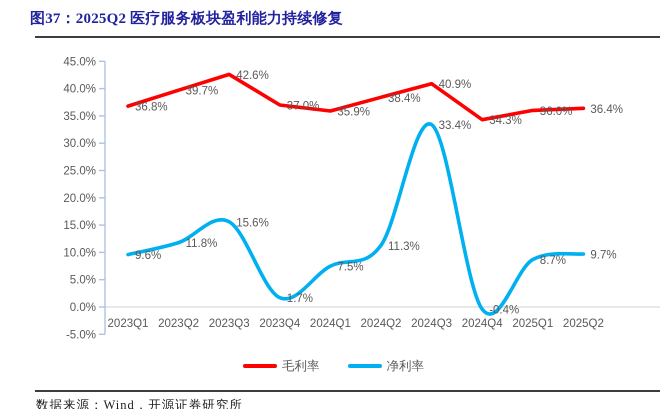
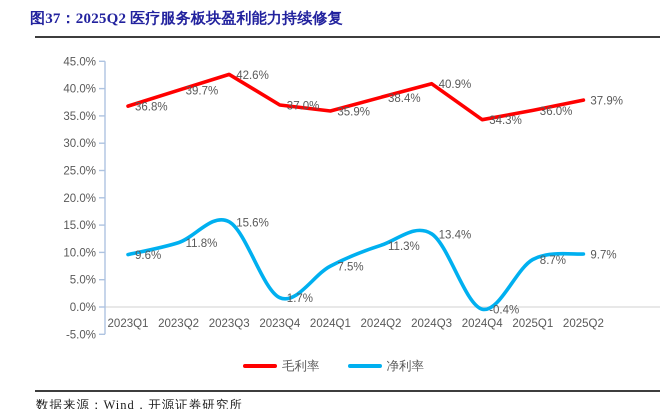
净利率/2024Q3: 33.4% -> 13.4%
毛利率/2025Q2: 36.4% -> 37.9%
